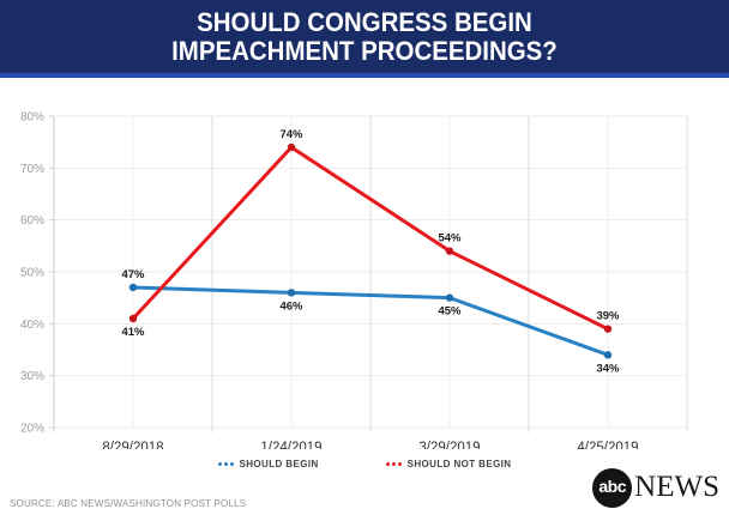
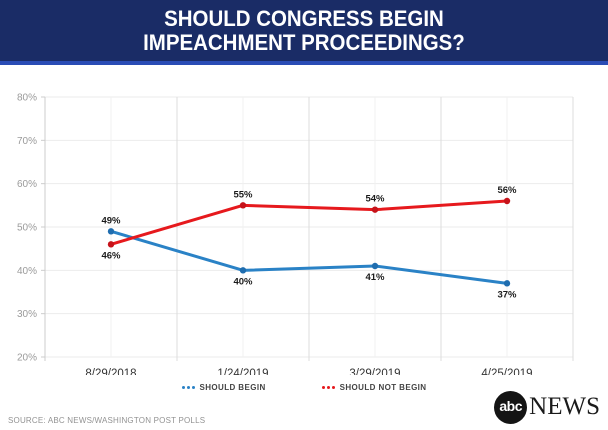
SHOULD BEGIN/8/29/2018: 47% -> 49%
SHOULD NOT BEGIN/8/29/2018: 41% -> 46%
SHOULD BEGIN/1/24/2019: 46% -> 40%
SHOULD NOT BEGIN/1/24/2019: 74% -> 55%
SHOULD BEGIN/3/29/2019: 45% -> 41%
SHOULD BEGIN/4/25/2019: 34% -> 37%
SHOULD NOT BEGIN/4/25/2019: 39% -> 56%
